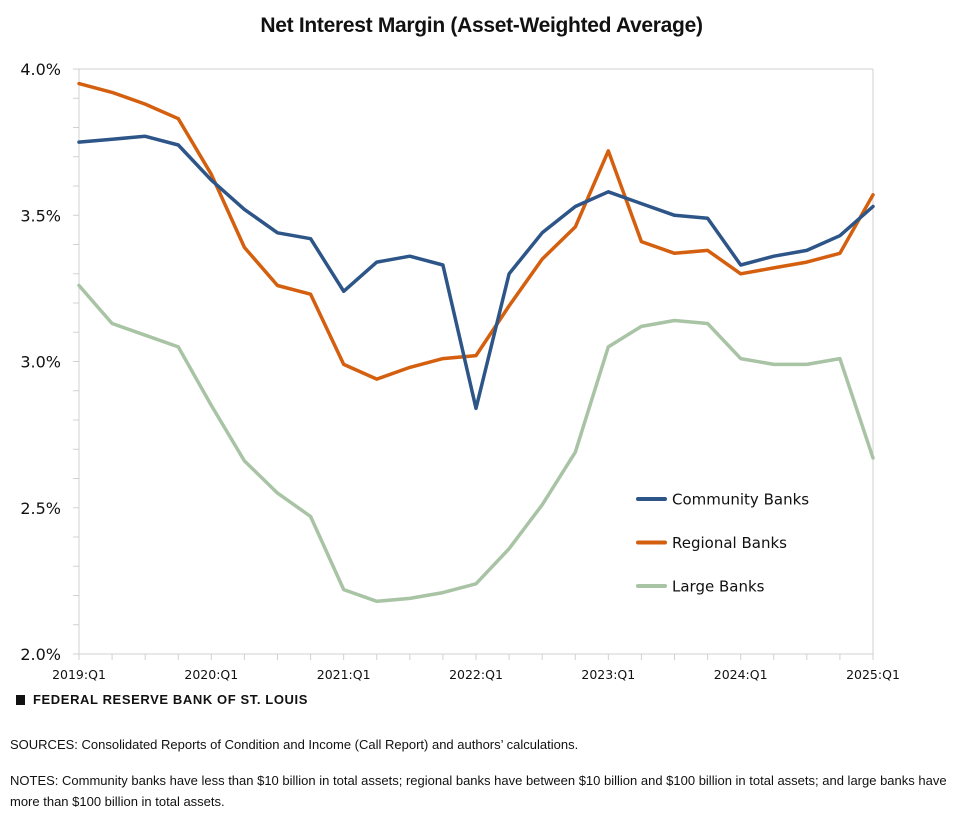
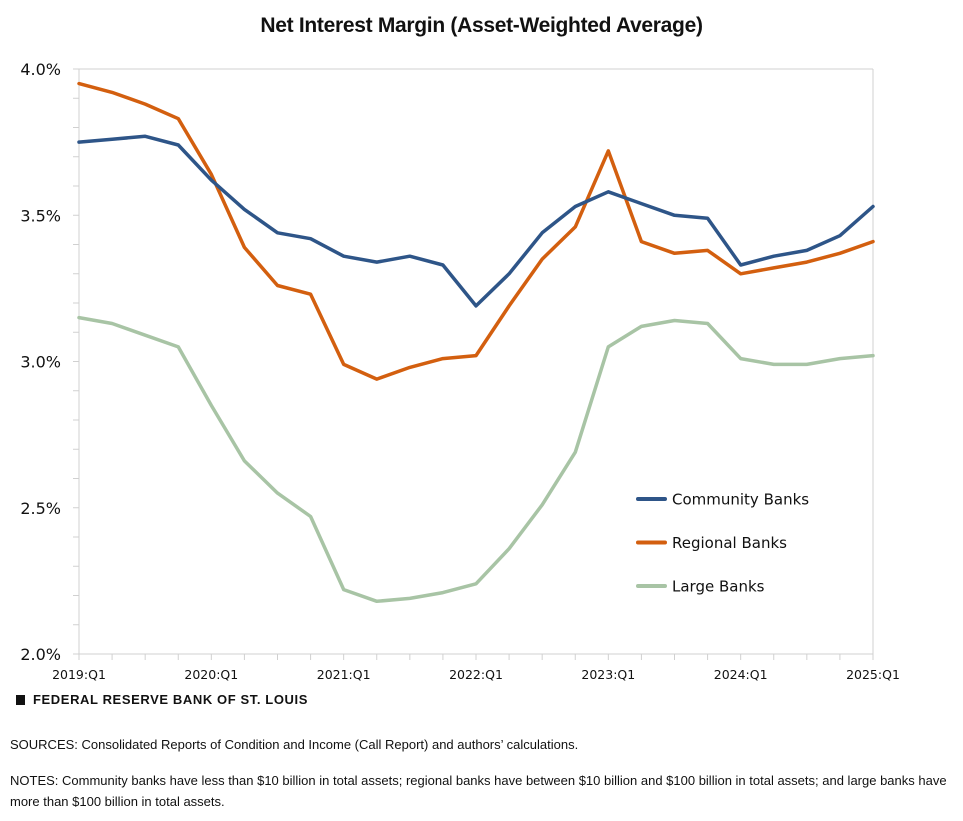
Large Banks/2019:Q1: 3.26% -> 3.15%
Community Banks/2021:Q1: 3.24% -> 3.36%
Community Banks/2022:Q1: 2.84% -> 3.19%
Regional Banks/2025:Q1: 3.57% -> 3.41%
Large Banks/2025:Q1: 2.67% -> 3.02%
